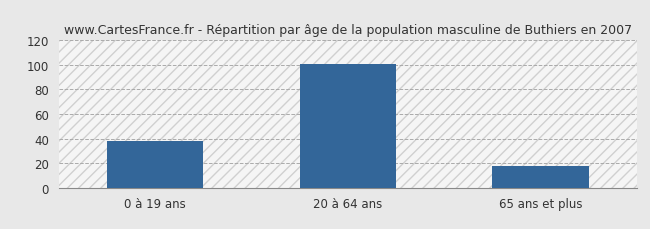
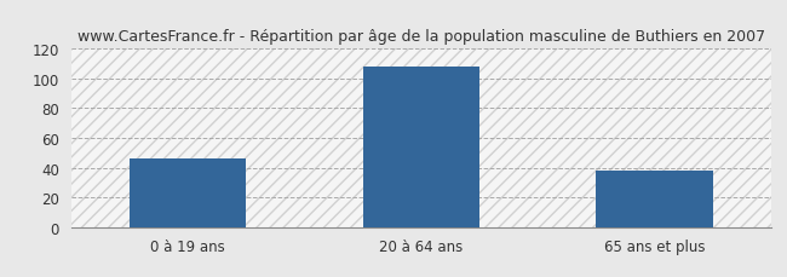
0 à 19 ans: 38 -> 46
20 à 64 ans: 101 -> 108
65 ans et plus: 18 -> 38
